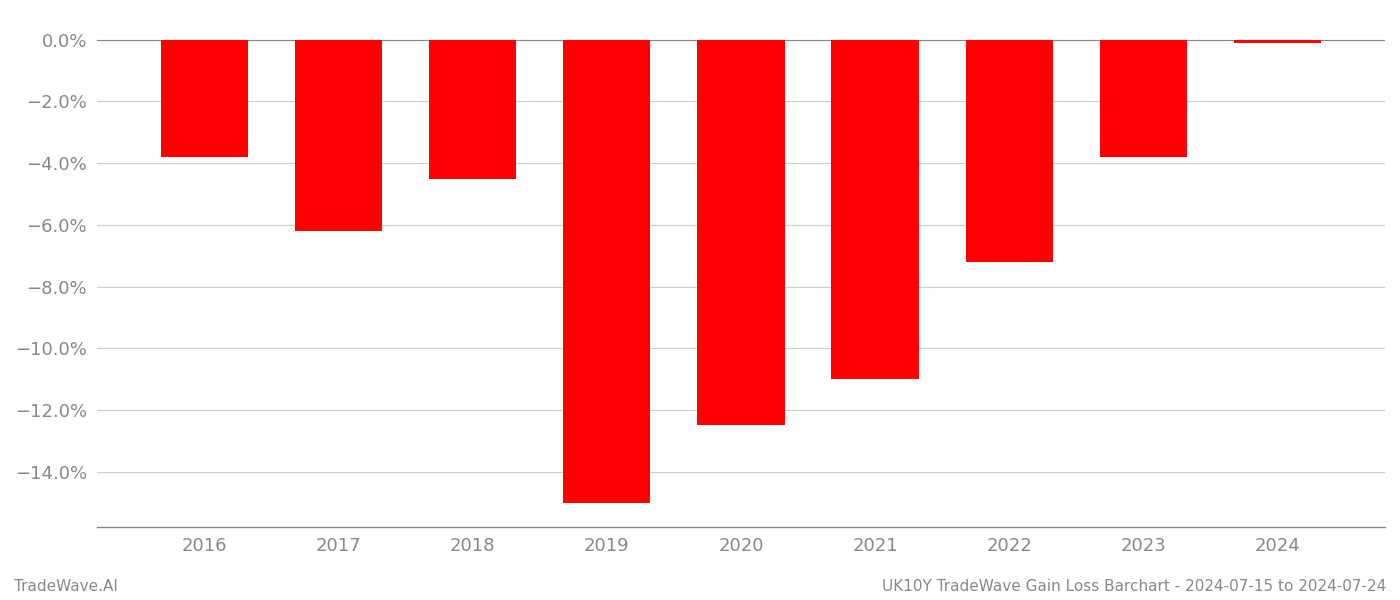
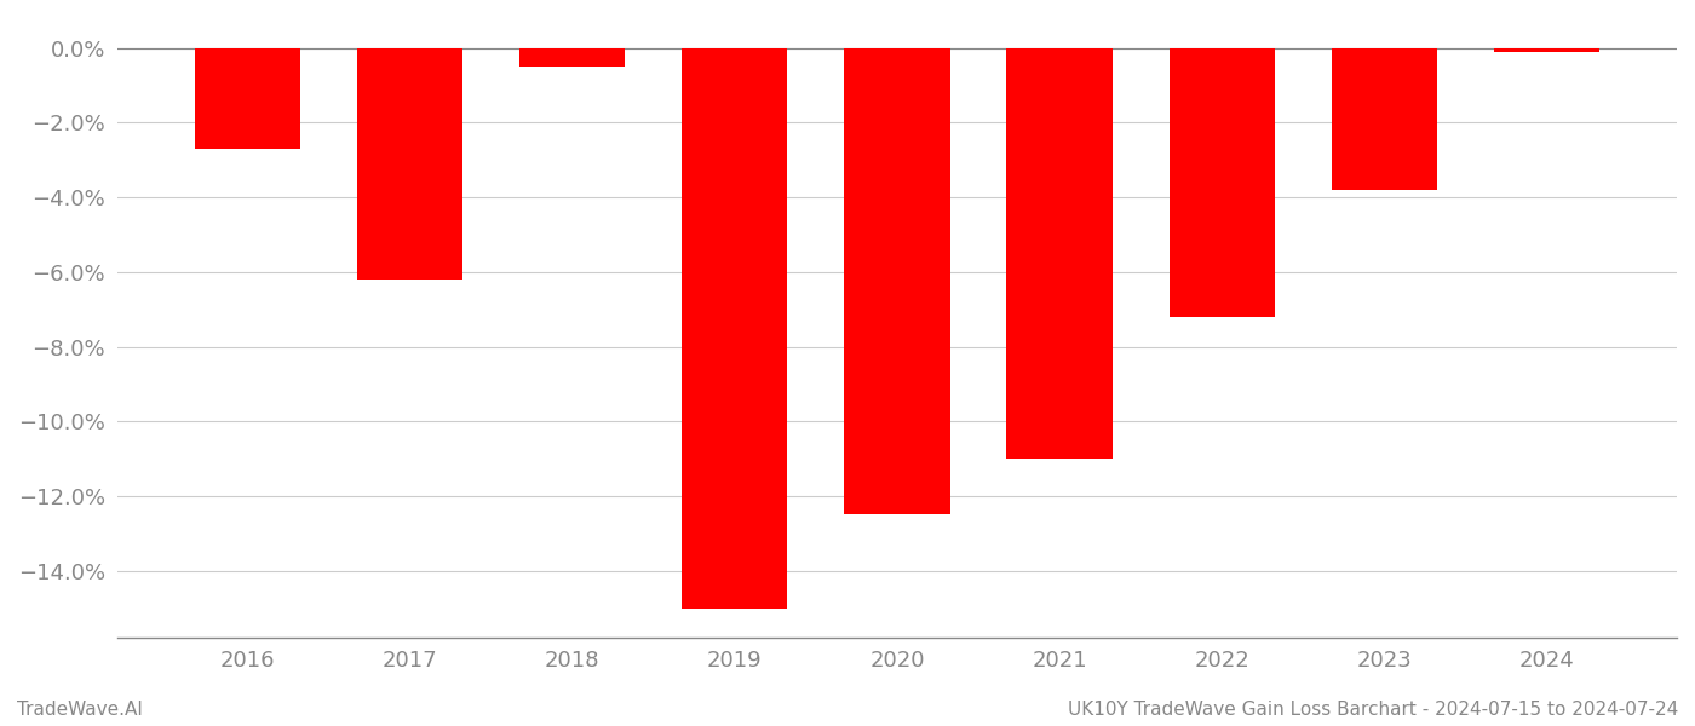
2016: -3.8% -> -2.7%
2018: -4.5% -> -0.5%
